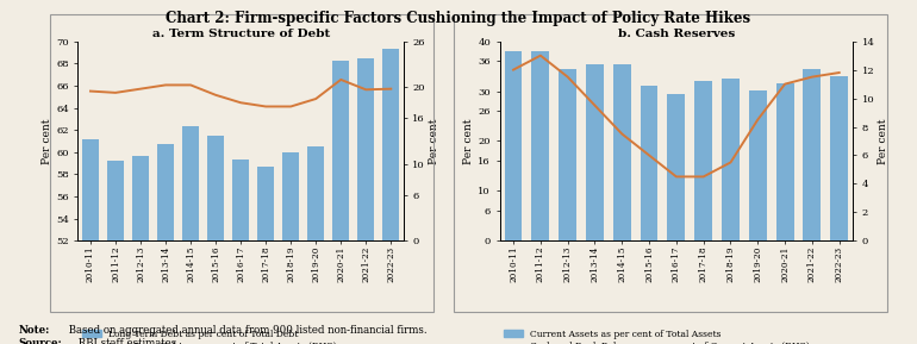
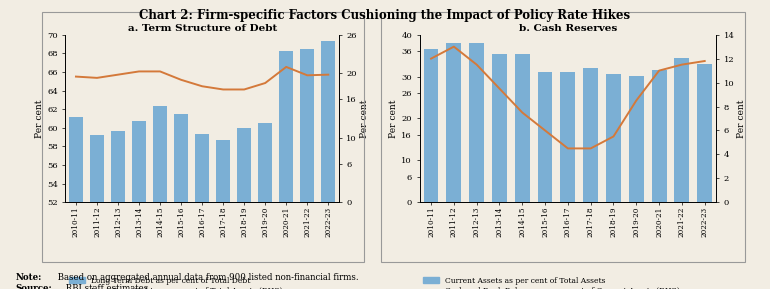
b. Cash Reserves/Current Assets as per cent of Total Assets/2010-11: 38.0 -> 36.5
b. Cash Reserves/Current Assets as per cent of Total Assets/2012-13: 34.5 -> 38.0
b. Cash Reserves/Current Assets as per cent of Total Assets/2016-17: 29.5 -> 31.0
b. Cash Reserves/Current Assets as per cent of Total Assets/2018-19: 32.5 -> 30.5
